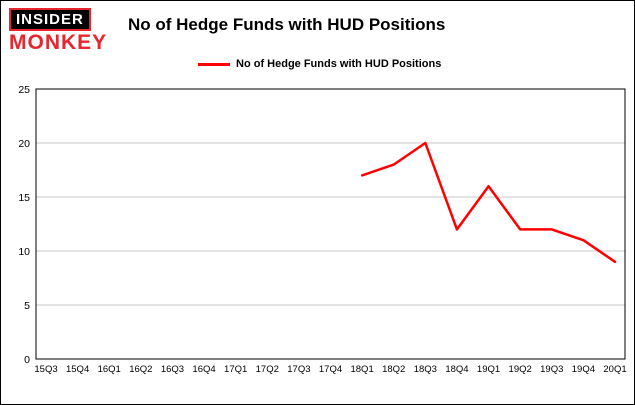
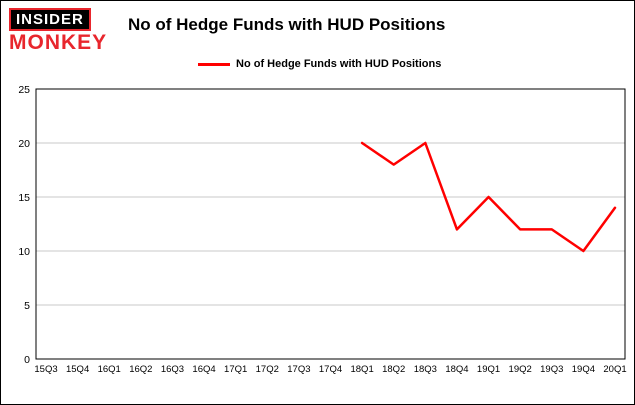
18Q1: 17 -> 20
19Q1: 16 -> 15
19Q4: 11 -> 10
20Q1: 9 -> 14
